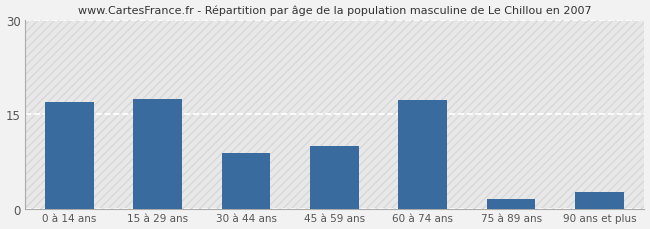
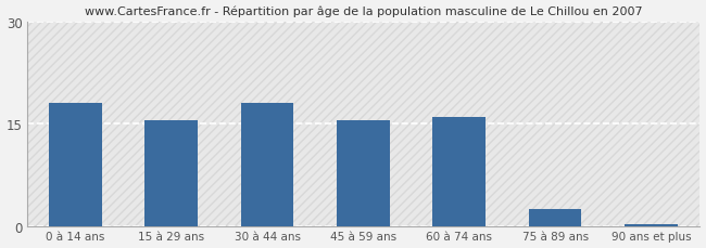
0 à 14 ans: 17.0 -> 18.0
15 à 29 ans: 17.4 -> 15.5
30 à 44 ans: 8.8 -> 18.0
45 à 59 ans: 10.0 -> 15.5
60 à 74 ans: 17.2 -> 16.0
75 à 89 ans: 1.6 -> 2.5
90 ans et plus: 2.6 -> 0.3
